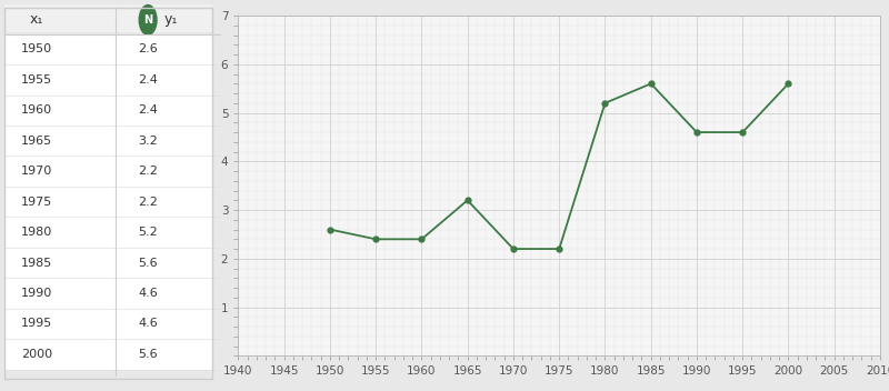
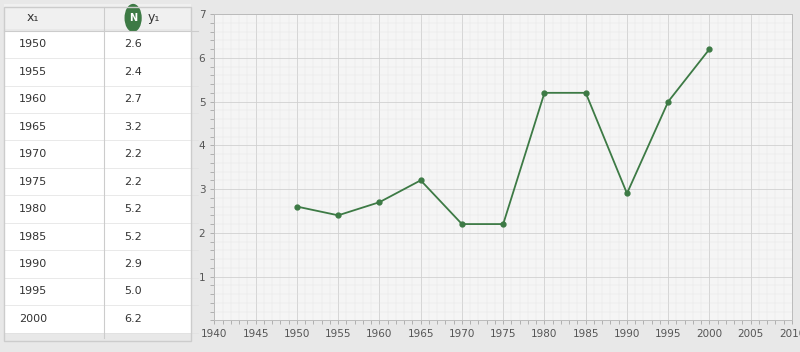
1960: 2.4 -> 2.7
1985: 5.6 -> 5.2
1990: 4.6 -> 2.9
1995: 4.6 -> 5.0
2000: 5.6 -> 6.2
